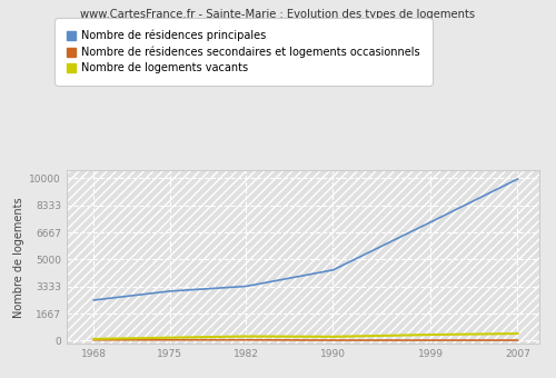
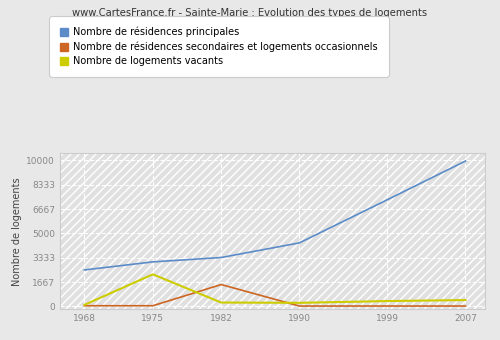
Nombre de logements vacants/1975: 200 -> 2200
Nombre de résidences secondaires et logements occasionnels/1982: 0 -> 1500
